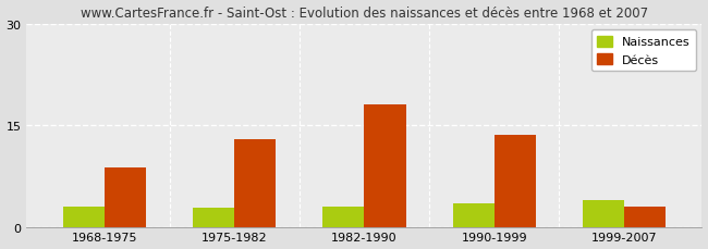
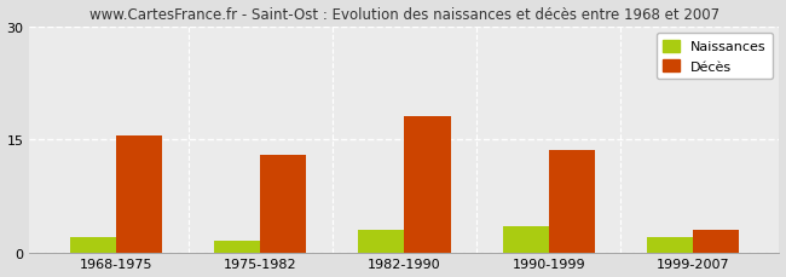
Naissances/1968-1975: 3.0 -> 2.0
Décès/1968-1975: 8.8 -> 15.5
Naissances/1975-1982: 2.8 -> 1.5
Naissances/1999-2007: 4.0 -> 2.0
